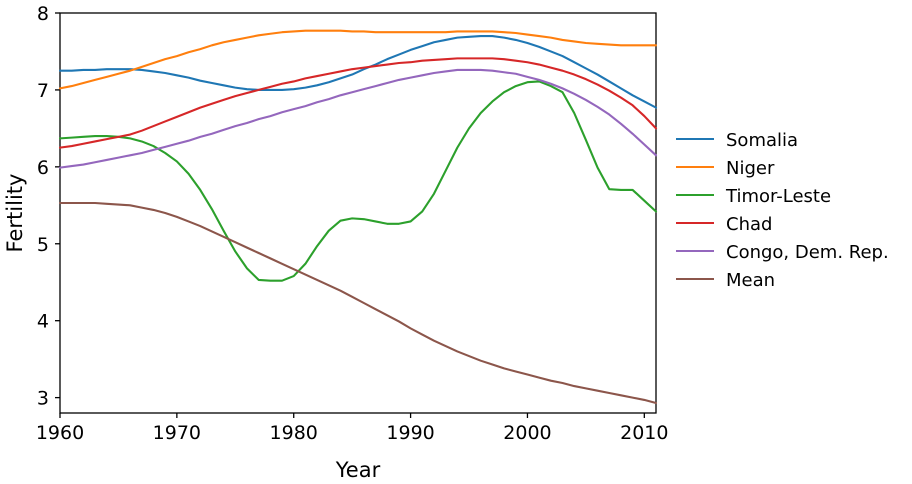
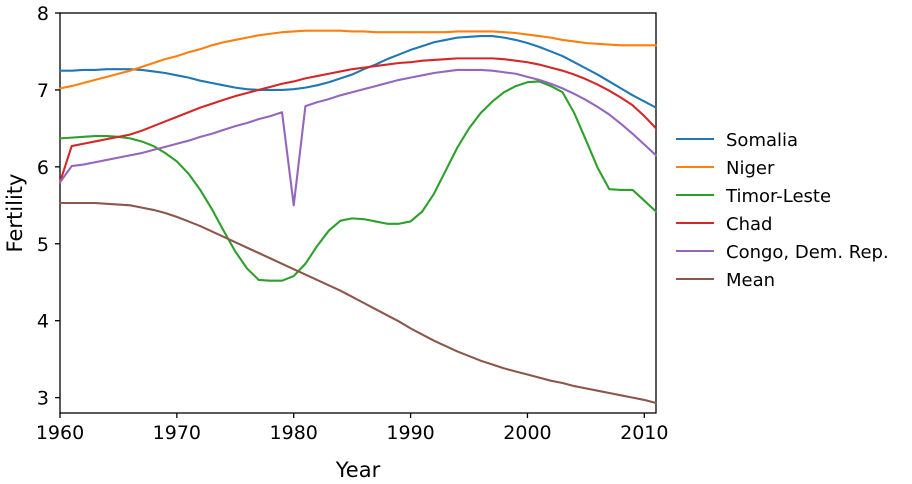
Chad/1960: 6.2 -> 5.8
Congo, Dem. Rep./1960: 6.0 -> 5.8
Congo, Dem. Rep./1980: 6.8 -> 5.5
